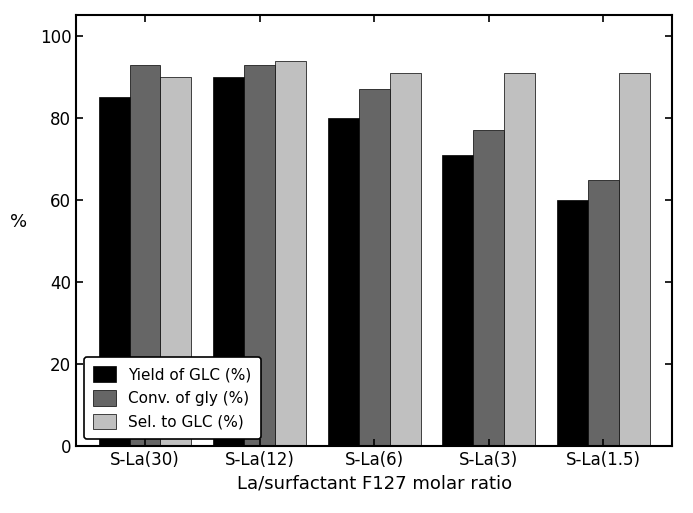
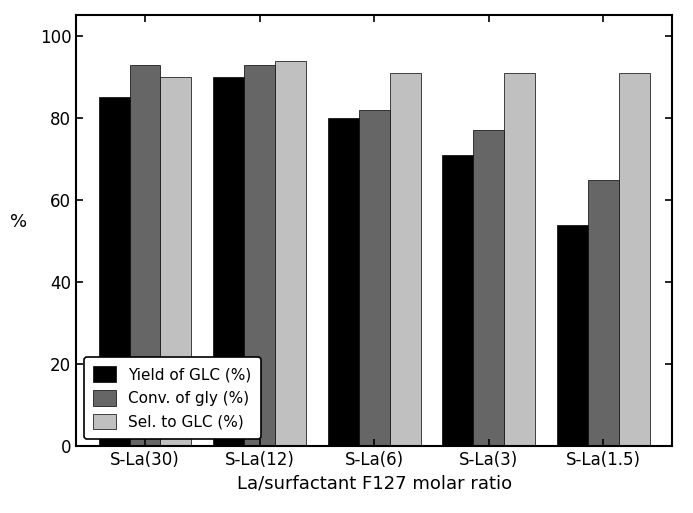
Conv. of gly (%)/S-La(6): 87 -> 82
Yield of GLC (%)/S-La(1.5): 60 -> 54
